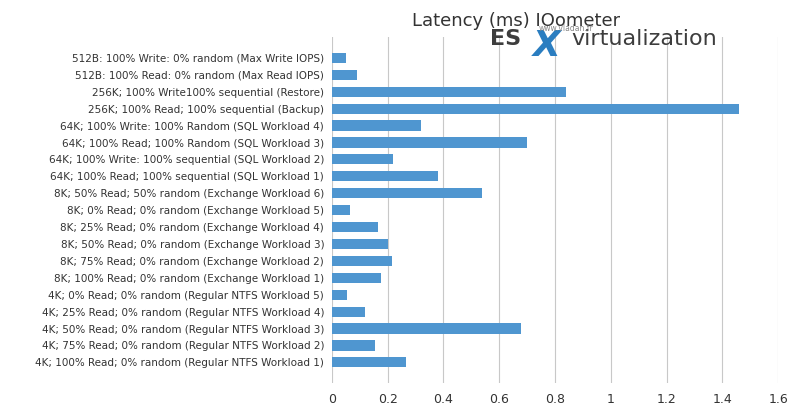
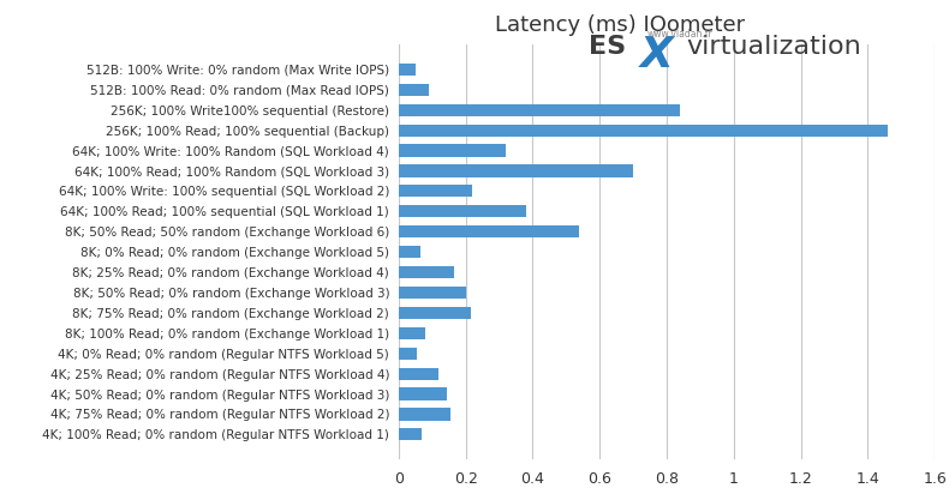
8K; 100% Read; 0% random (Exchange Workload 1): 0.175 -> 0.080
4K; 50% Read; 0% random (Regular NTFS Workload 3): 0.680 -> 0.145
4K; 100% Read; 0% random (Regular NTFS Workload 1): 0.265 -> 0.070
